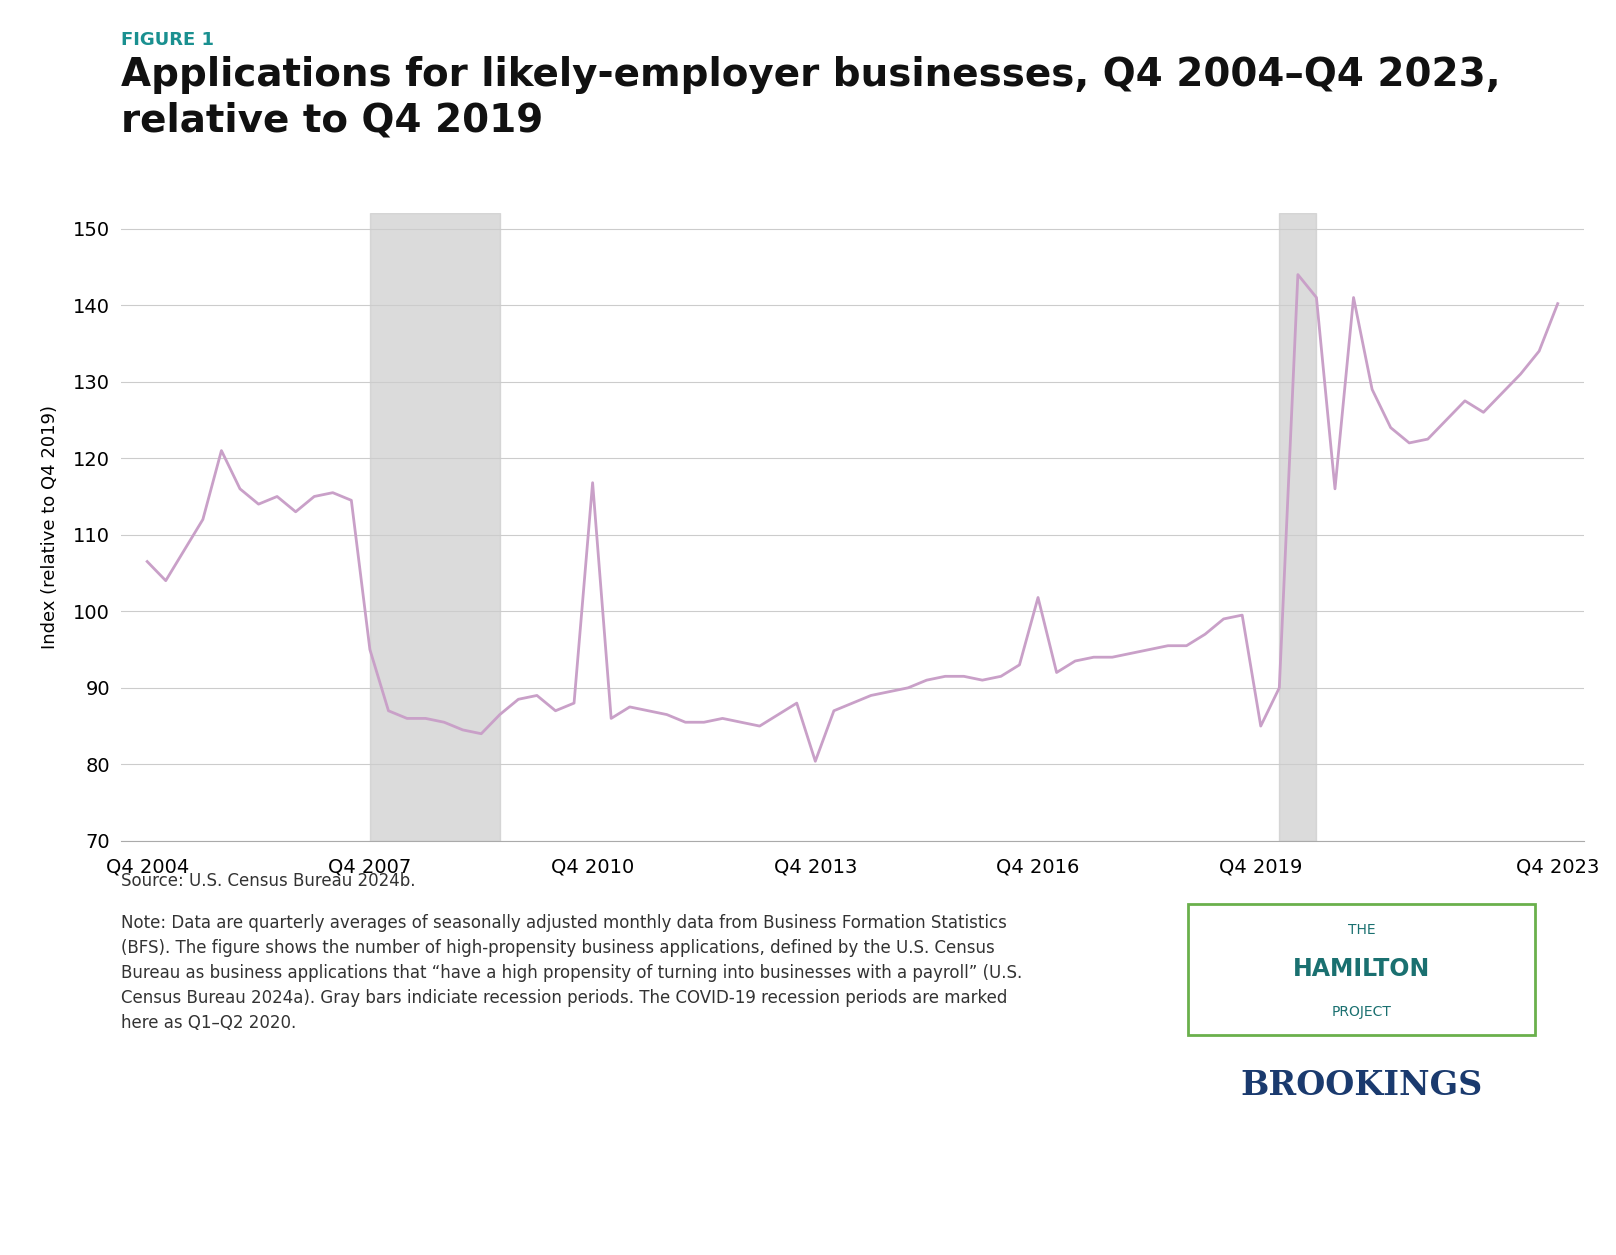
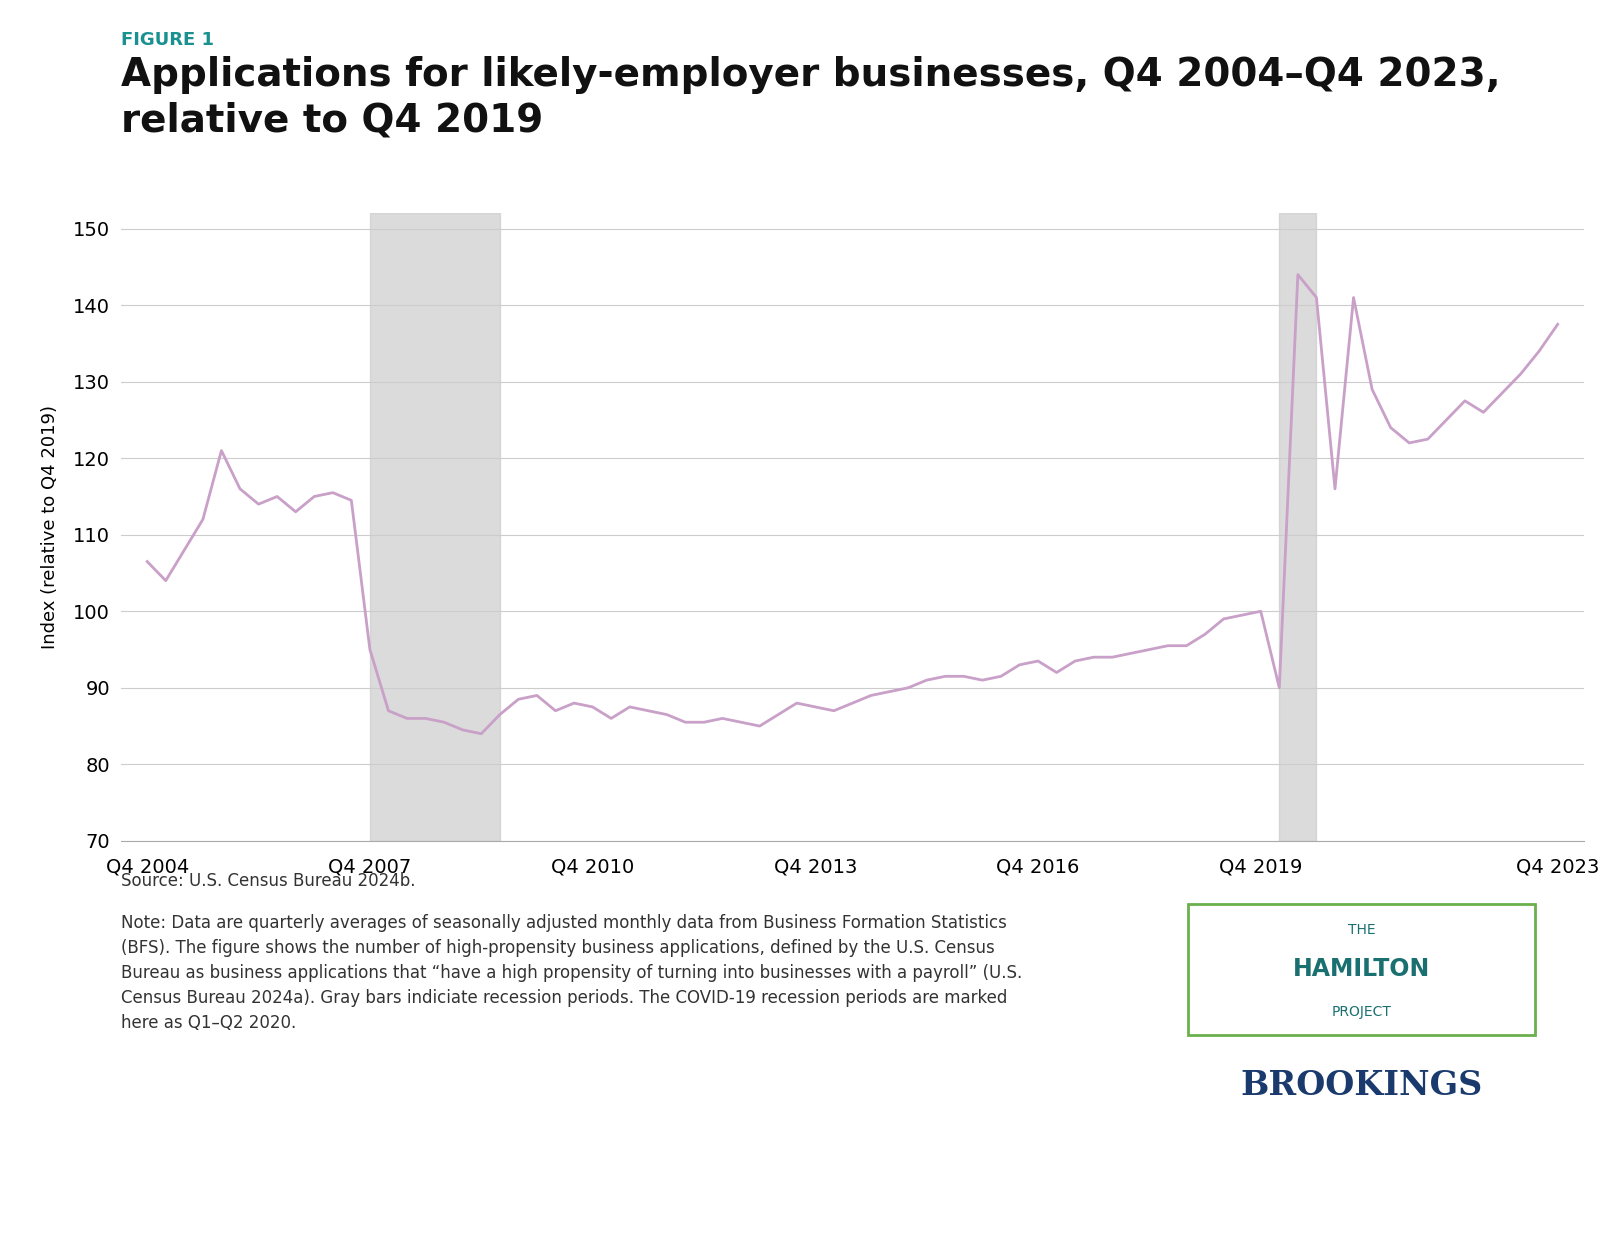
Q4 2010: 116.8 -> 87.5
Q4 2013: 80.4 -> 87.5
Q4 2016: 101.8 -> 93.5
Q4 2019: 85.0 -> 100.0
Q4 2023: 140.2 -> 137.5
